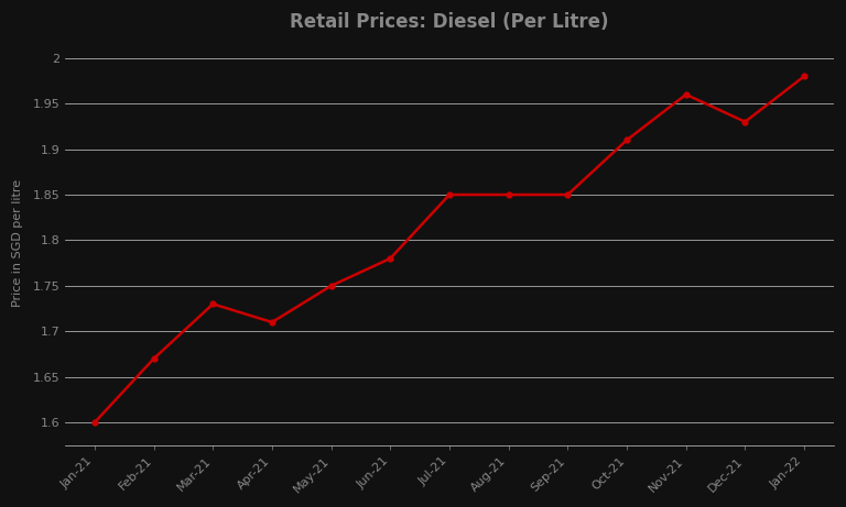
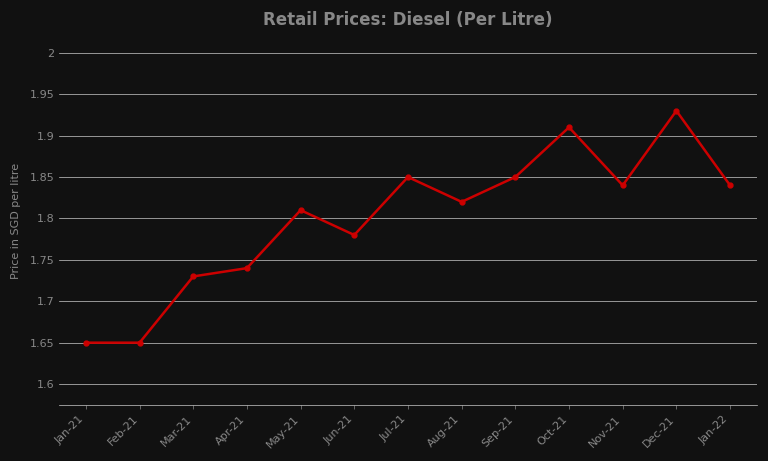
Jan-21: 1.60 -> 1.65
Feb-21: 1.67 -> 1.65
Apr-21: 1.71 -> 1.74
May-21: 1.75 -> 1.81
Aug-21: 1.85 -> 1.82
Nov-21: 1.96 -> 1.84
Jan-22: 1.98 -> 1.84
